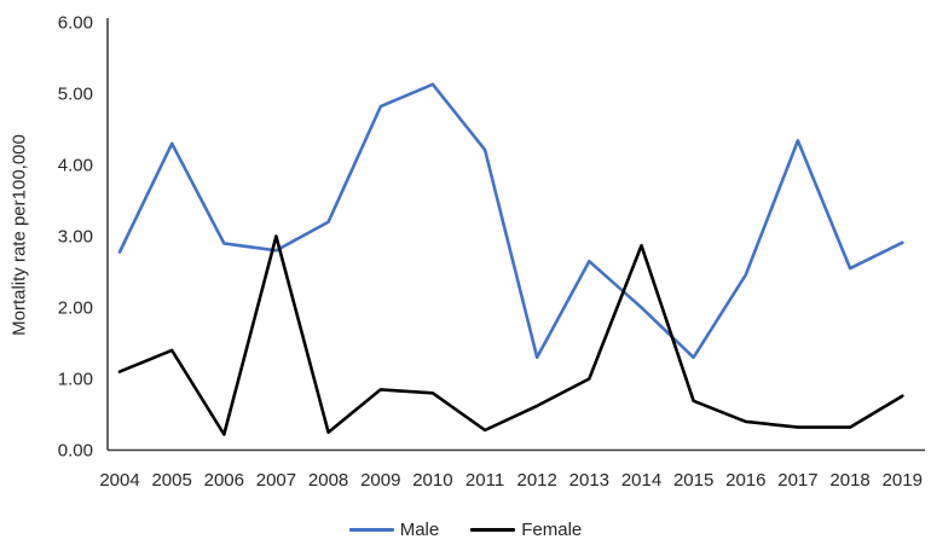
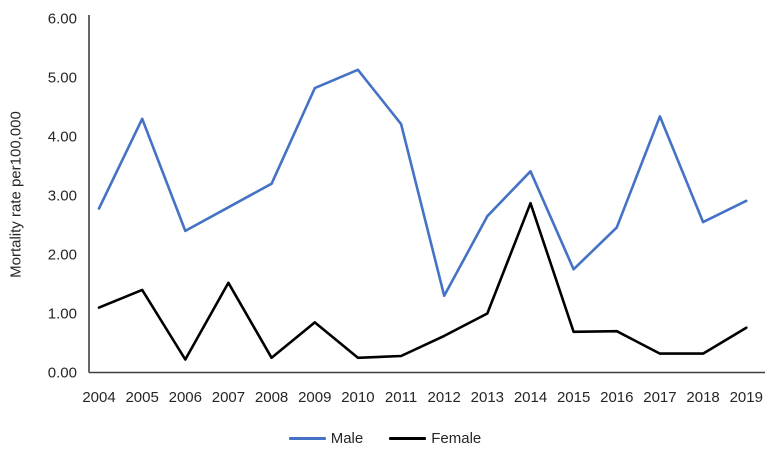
Male/2006: 2.9 -> 2.4
Female/2007: 3.0 -> 1.5
Female/2010: 0.8 -> 0.2
Male/2014: 2.0 -> 3.4
Male/2015: 1.3 -> 1.8
Female/2016: 0.4 -> 0.7
